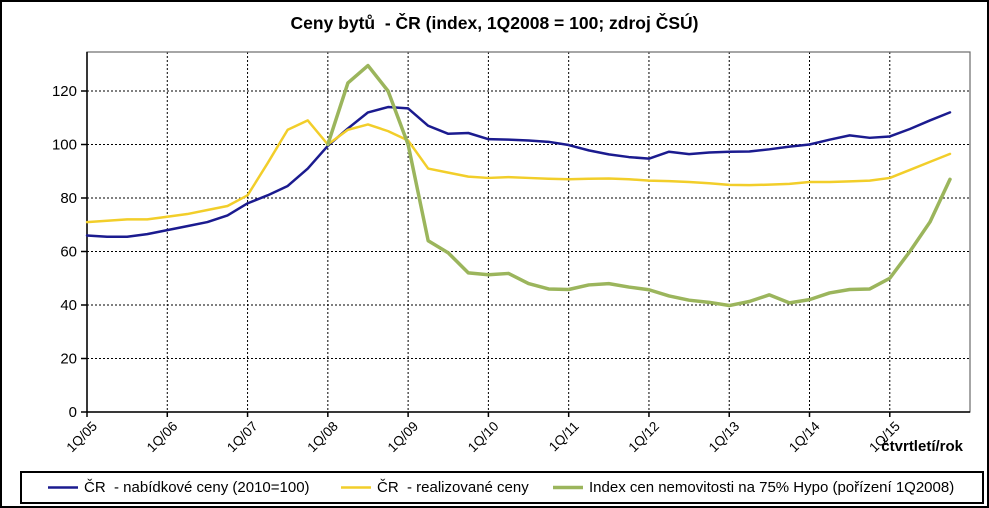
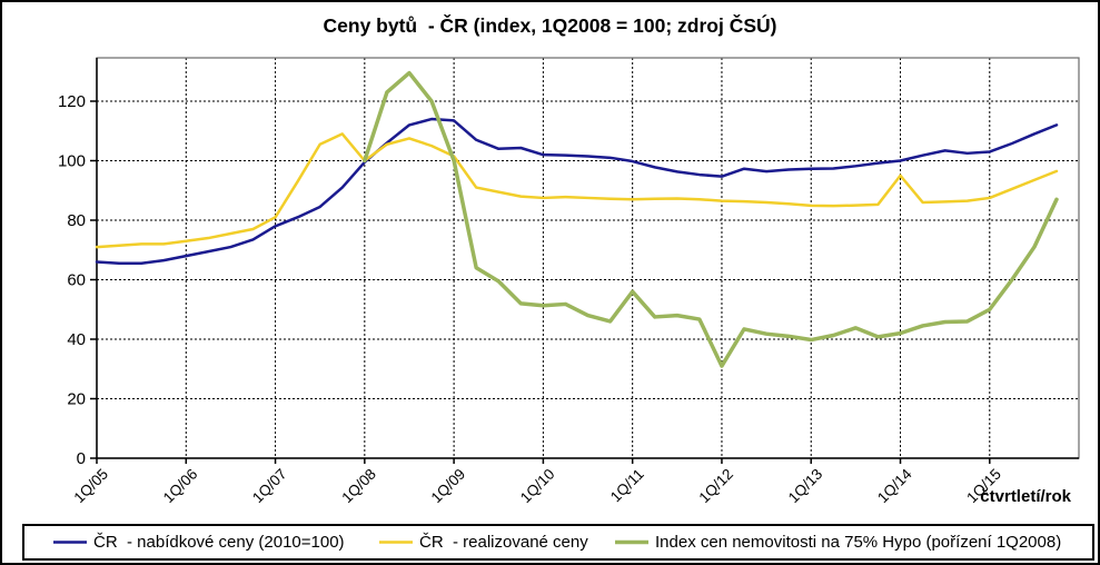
Index cen nemovitosti na 75% Hypo (pořízení 1Q2008)/1Q/11: 46 -> 56
Index cen nemovitosti na 75% Hypo (pořízení 1Q2008)/1Q/12: 46 -> 31
ČR - realizované ceny/1Q/14: 86 -> 95
